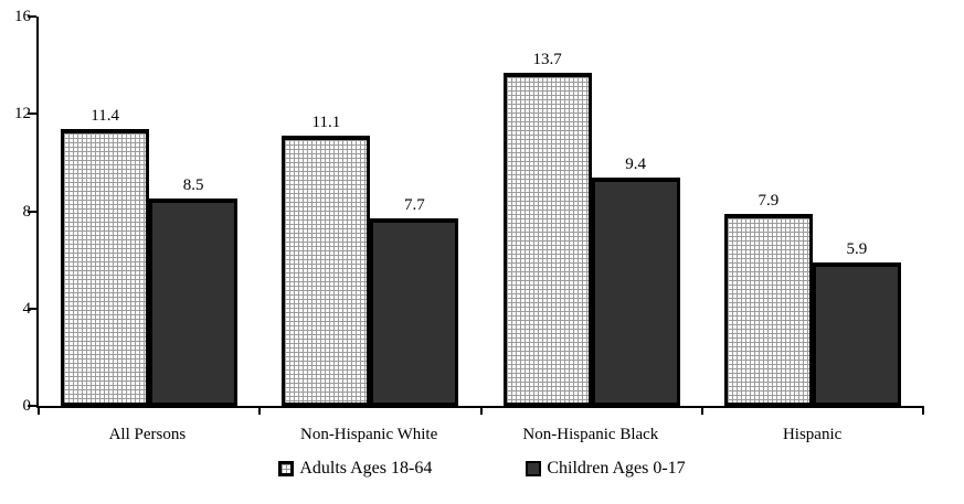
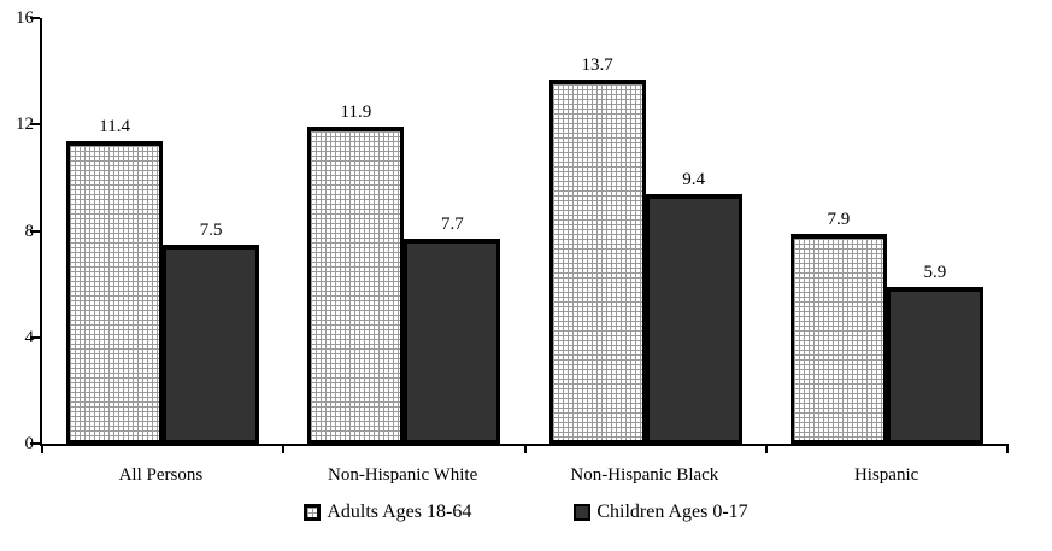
Children Ages 0-17/All Persons: 8.5 -> 7.5
Adults Ages 18-64/Non-Hispanic White: 11.1 -> 11.9
